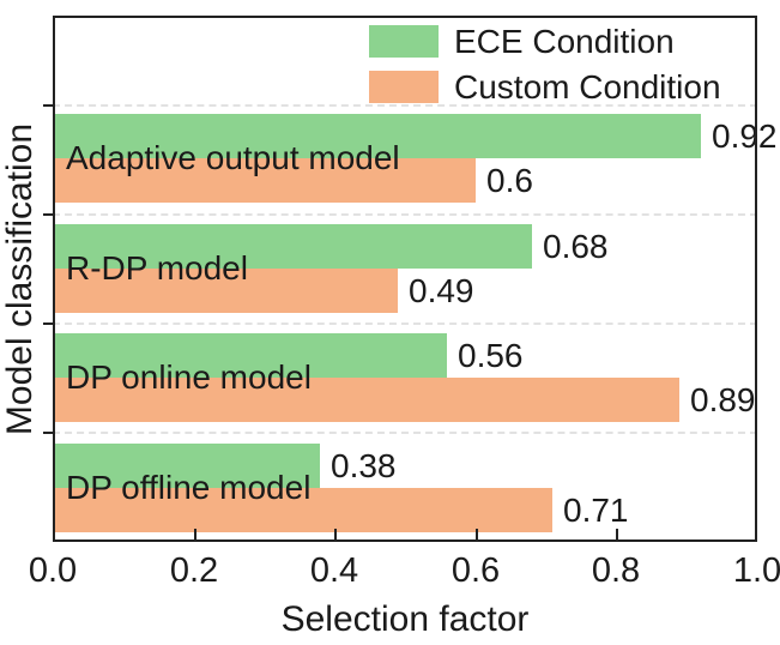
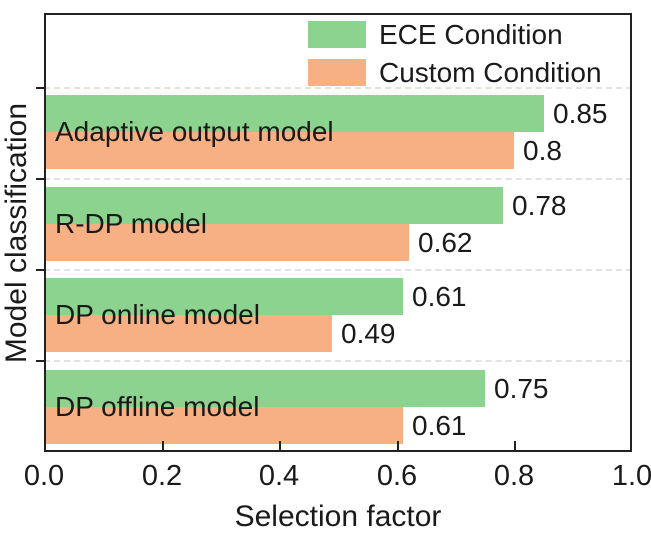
ECE Condition/Adaptive output model: 0.92 -> 0.85
Custom Condition/Adaptive output model: 0.6 -> 0.8
ECE Condition/R-DP model: 0.68 -> 0.78
Custom Condition/R-DP model: 0.49 -> 0.62
ECE Condition/DP online model: 0.56 -> 0.61
Custom Condition/DP online model: 0.89 -> 0.49
ECE Condition/DP offline model: 0.38 -> 0.75
Custom Condition/DP offline model: 0.71 -> 0.61
